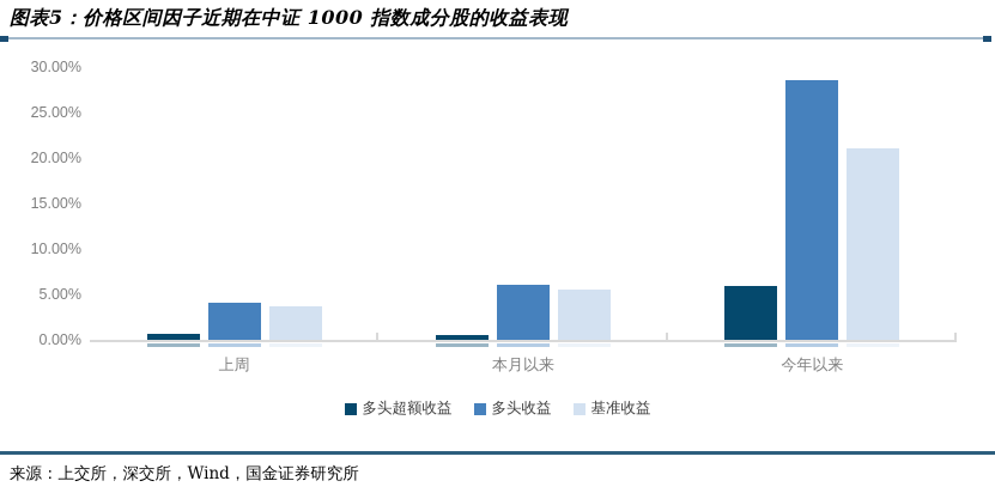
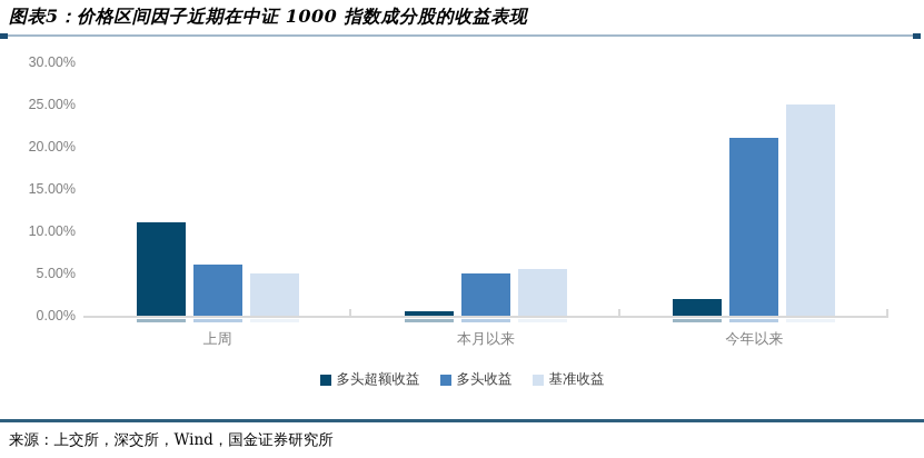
多头超额收益/上周: 1% -> 11%
多头收益/上周: 4% -> 6%
基准收益/上周: 4% -> 5%
多头收益/本月以来: 6% -> 5%
多头超额收益/今年以来: 6% -> 2%
多头收益/今年以来: 29% -> 21%
基准收益/今年以来: 21% -> 25%
